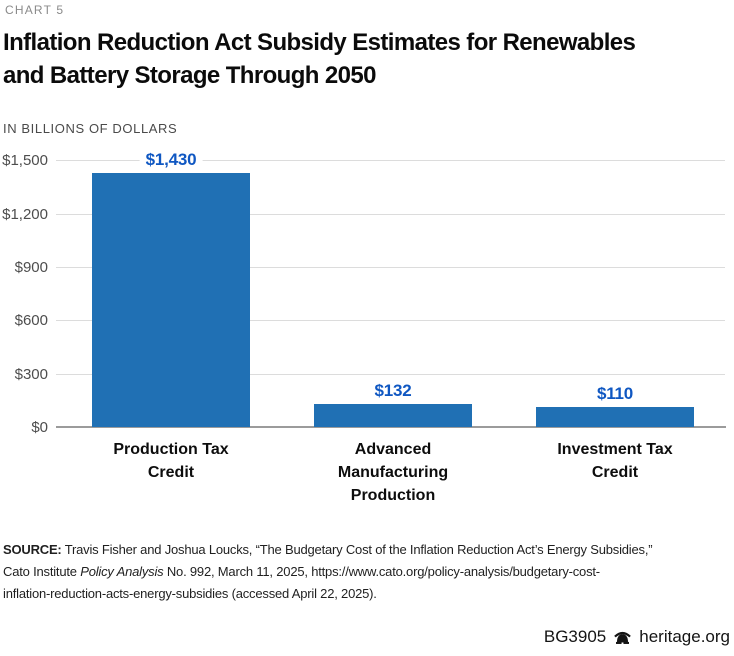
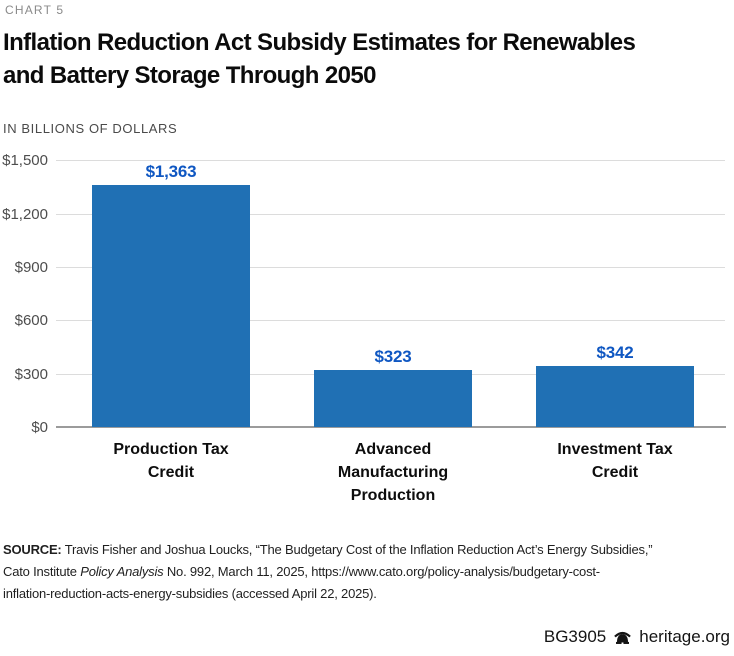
Production Tax Credit: $1,430 -> $1,363
Advanced Manufacturing Production: $132 -> $323
Investment Tax Credit: $110 -> $342
